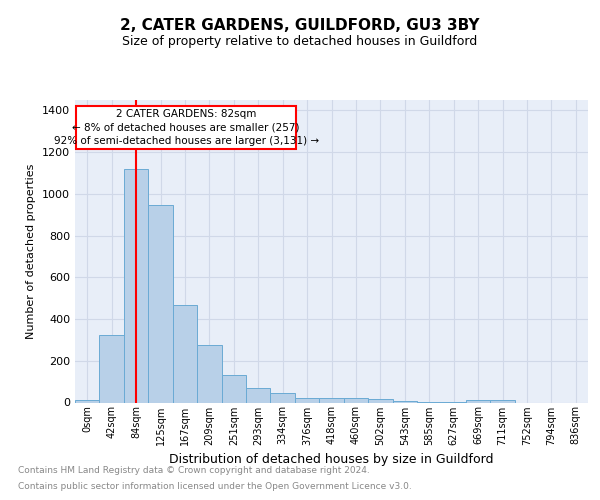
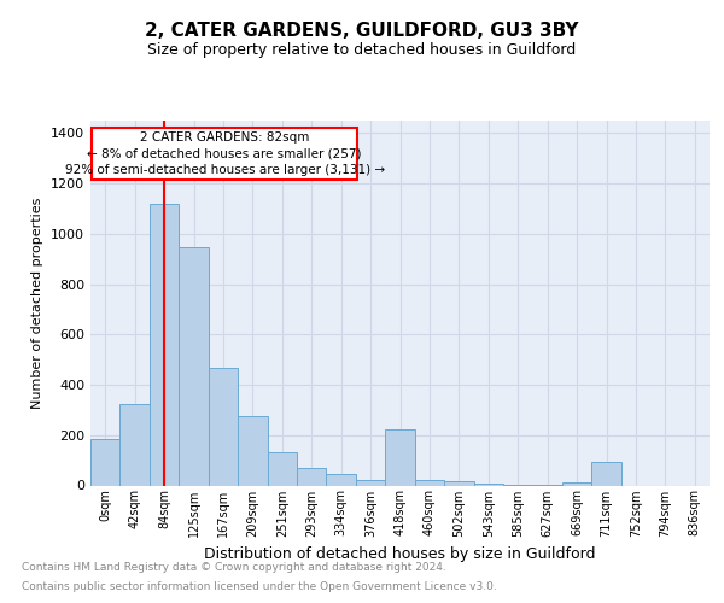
0sqm: 10 -> 185
418sqm: 22 -> 225
711sqm: 12 -> 95
